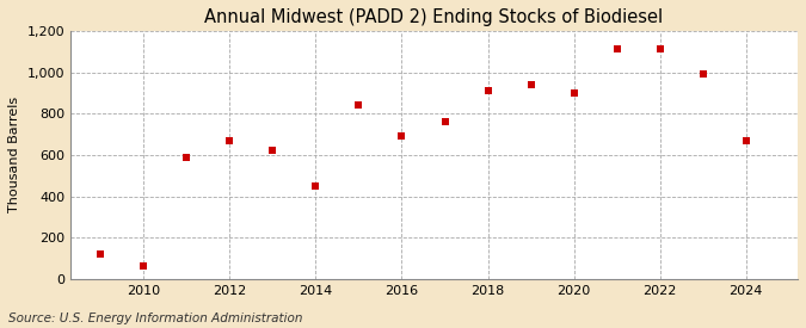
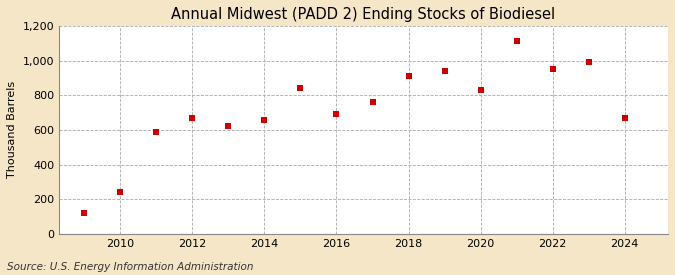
2010: 60 -> 240
2014: 450 -> 660
2020: 900 -> 830
2022: 1,110 -> 950
